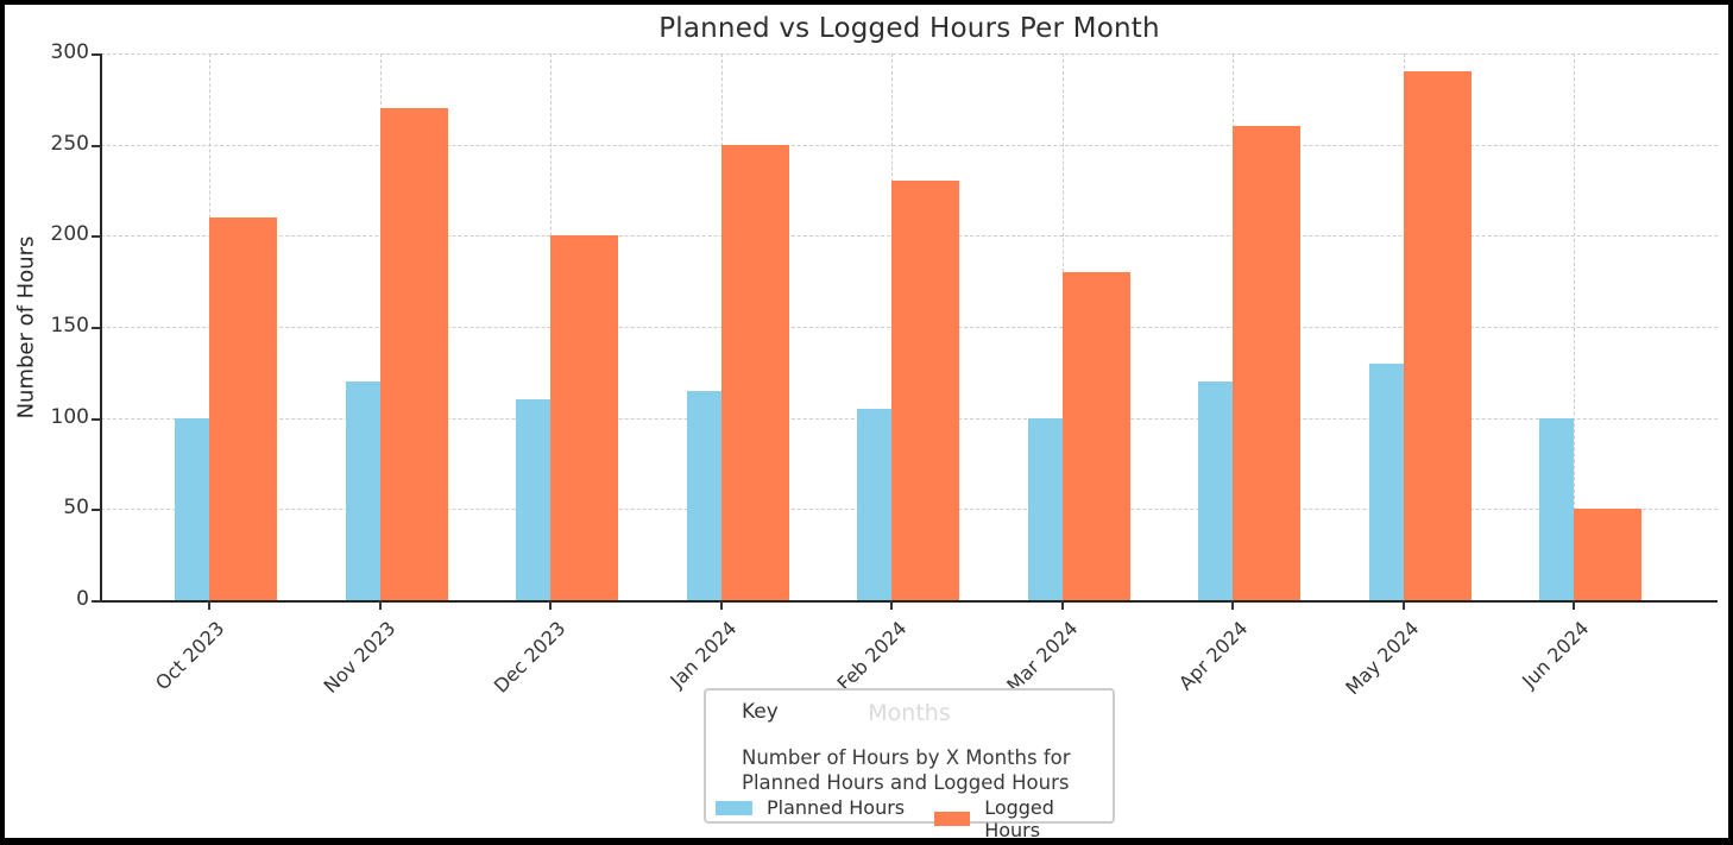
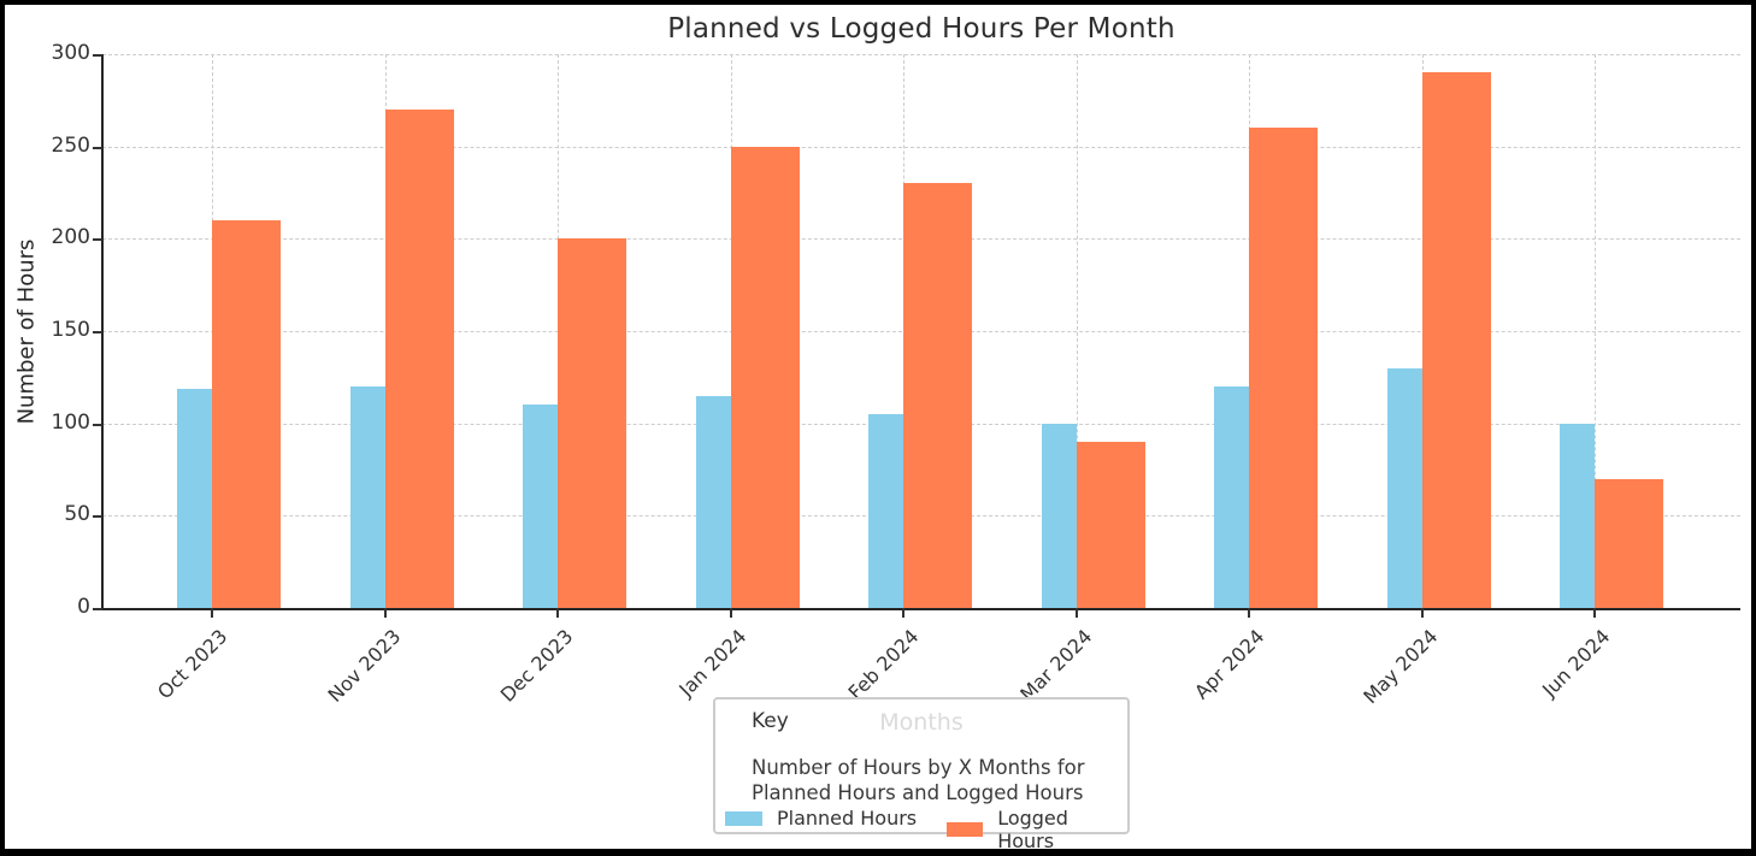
Planned Hours/Oct 2023: 100 -> 119
Logged Hours/Mar 2024: 180 -> 90
Logged Hours/Jun 2024: 50 -> 70
